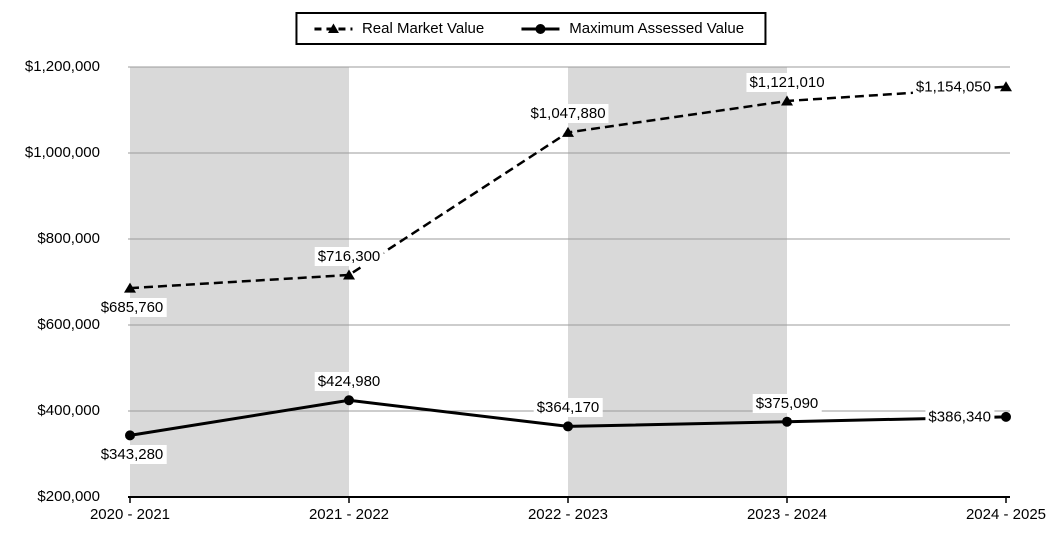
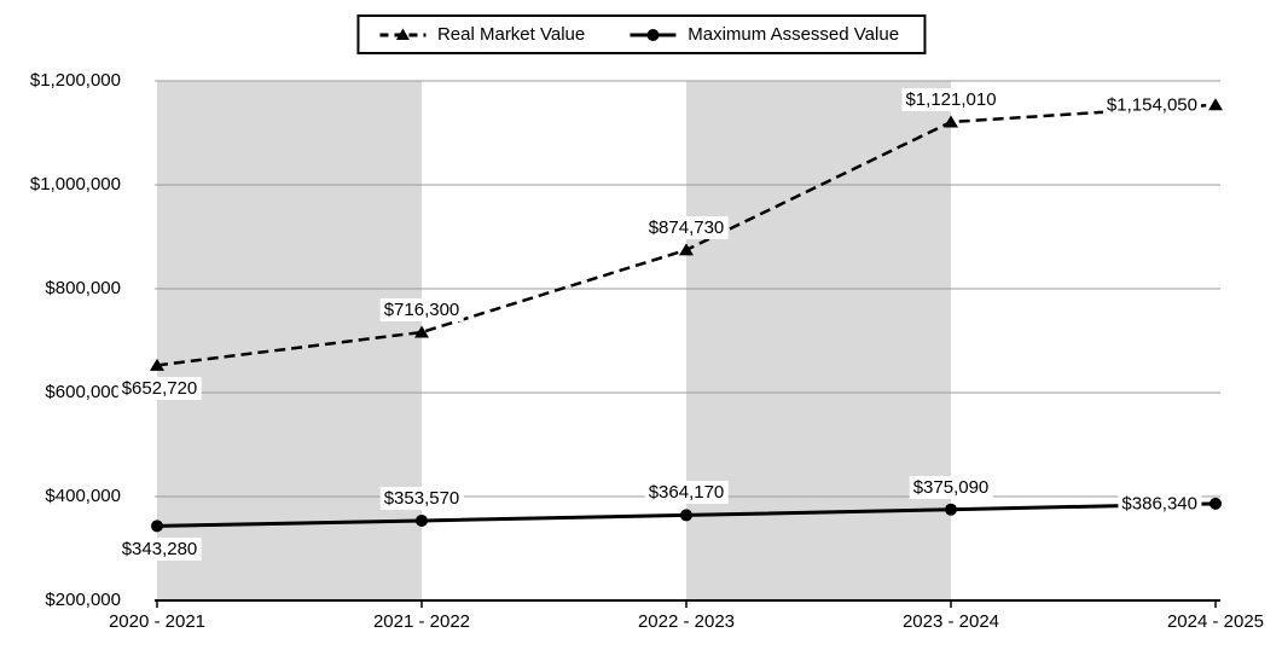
Real Market Value/2020 - 2021: $685,760 -> $652,720
Maximum Assessed Value/2021 - 2022: $424,980 -> $353,570
Real Market Value/2022 - 2023: $1,047,880 -> $874,730
